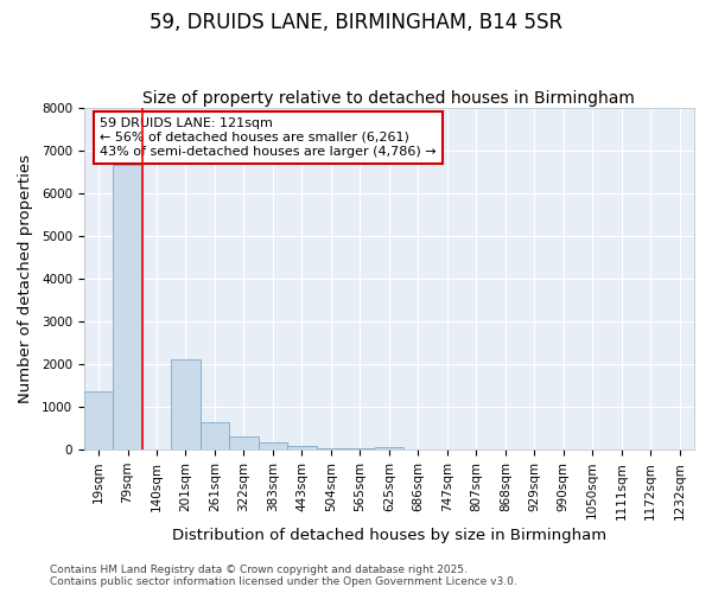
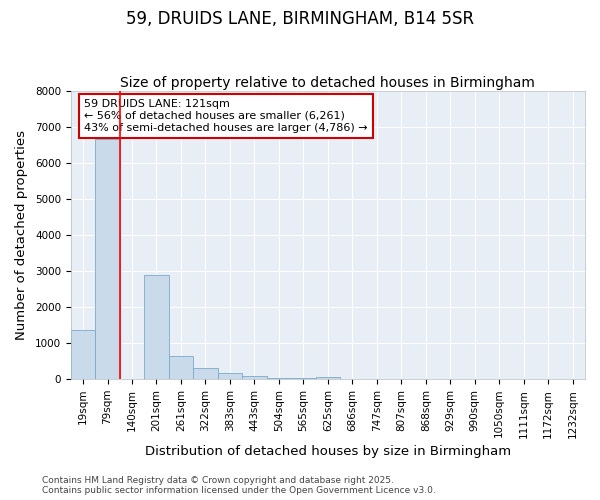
201sqm: 2100 -> 2900
